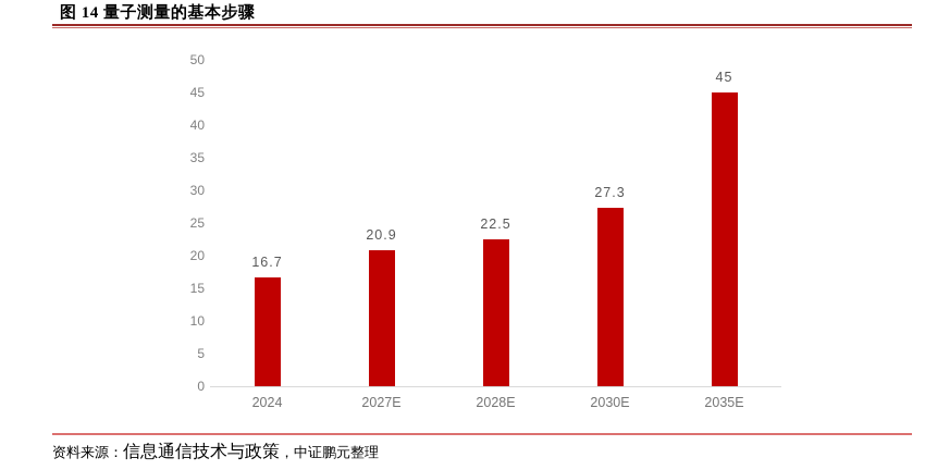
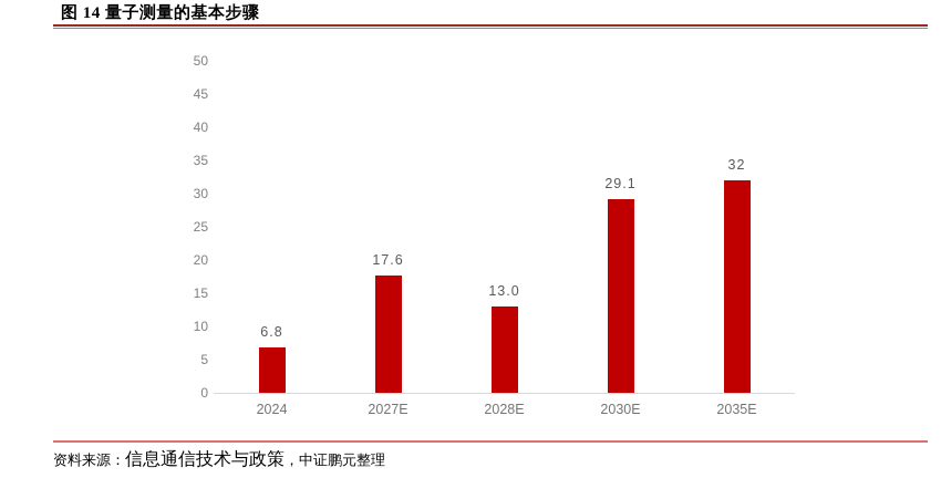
2024: 16.7 -> 6.8
2027E: 20.9 -> 17.6
2028E: 22.5 -> 13.0
2030E: 27.3 -> 29.1
2035E: 45 -> 32
